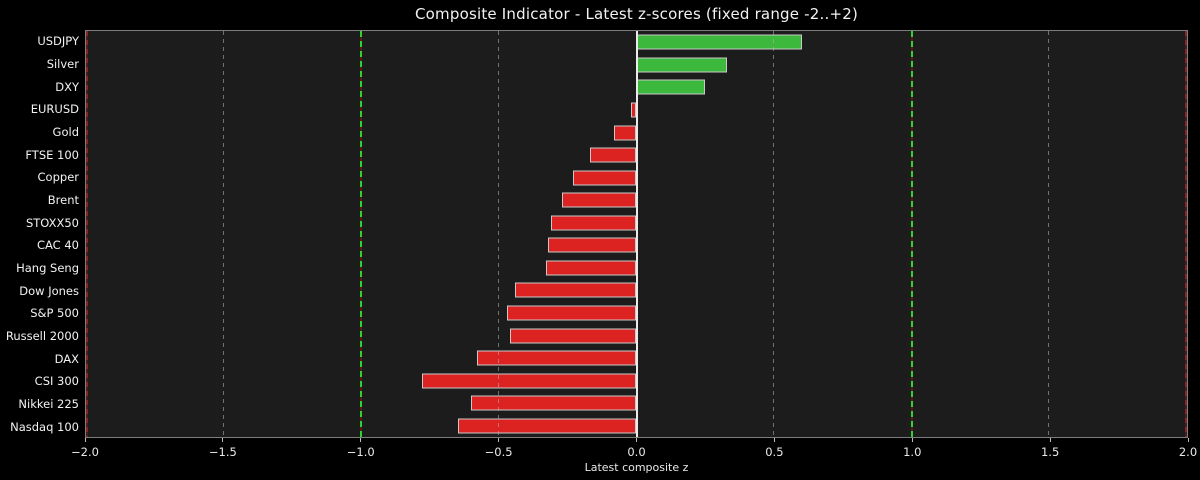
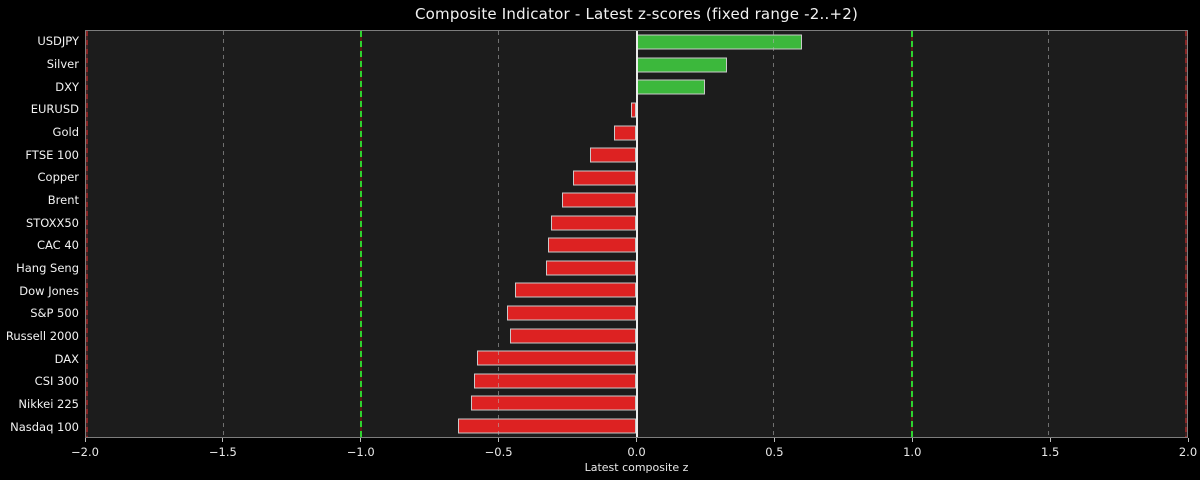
CSI 300: -0.78 -> -0.59
